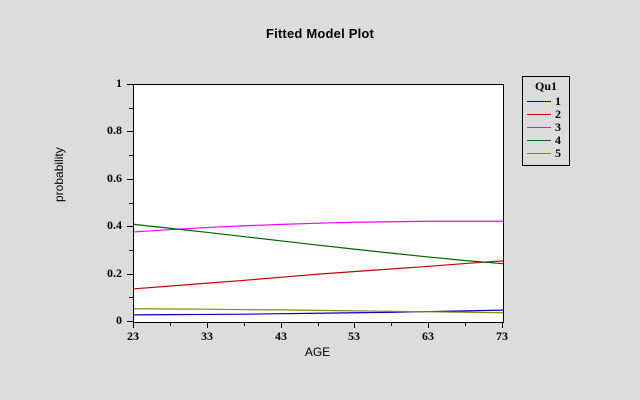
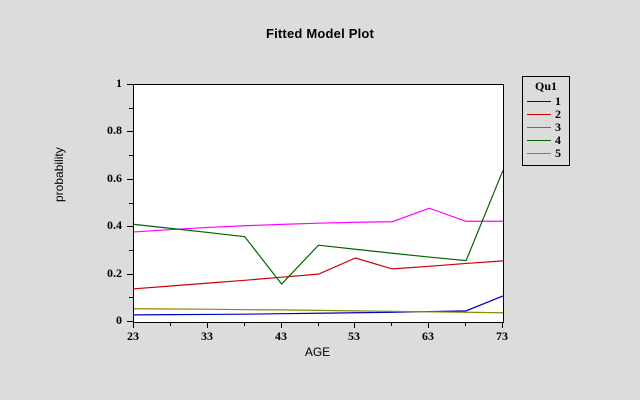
4/43: 0.34 -> 0.16
2/53: 0.21 -> 0.27
3/63: 0.42 -> 0.48
1/73: 0.05 -> 0.11
4/73: 0.25 -> 0.64
